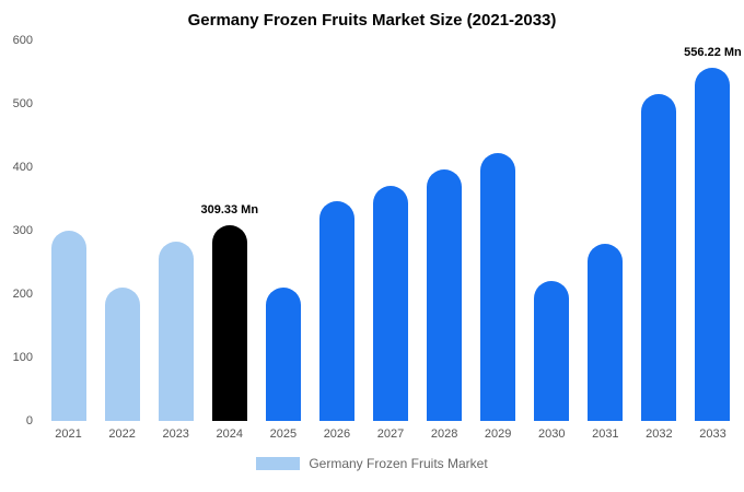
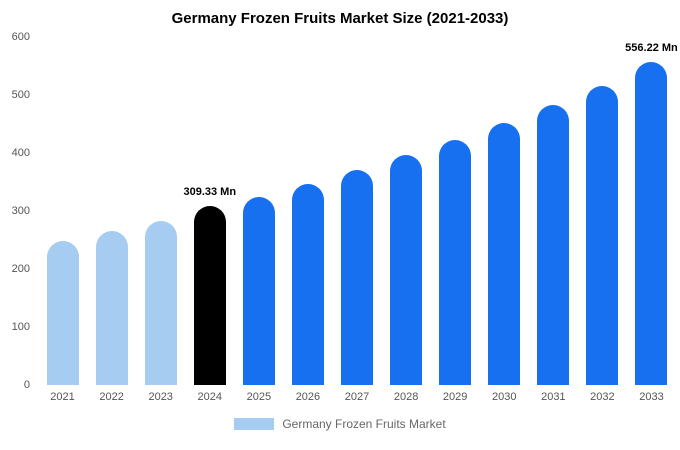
2021: 300 -> 250
2022: 210 -> 260
2025: 210 -> 320
2030: 220 -> 450
2031: 280 -> 480
